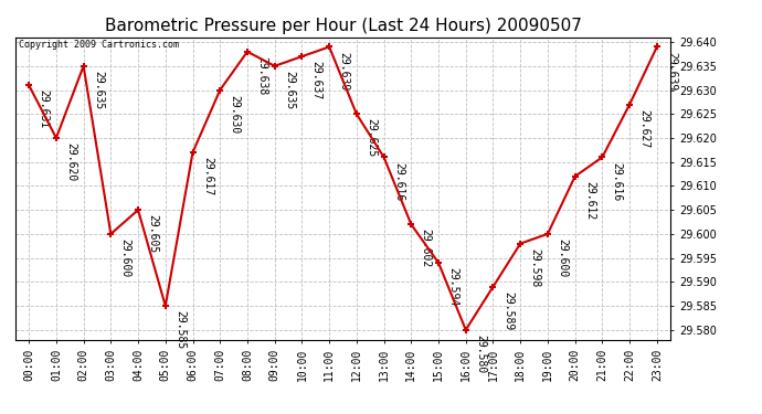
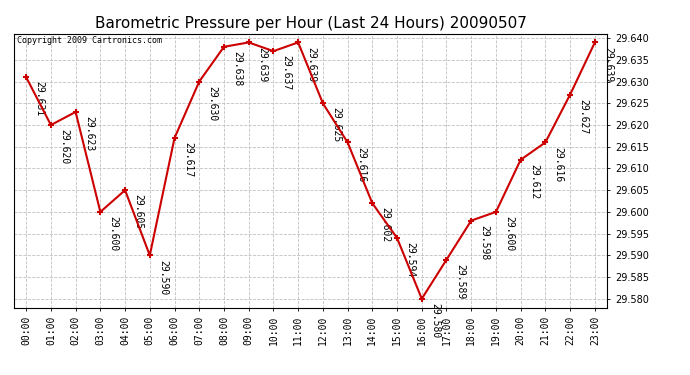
02:00: 29.635 -> 29.623
05:00: 29.585 -> 29.590
09:00: 29.635 -> 29.639
